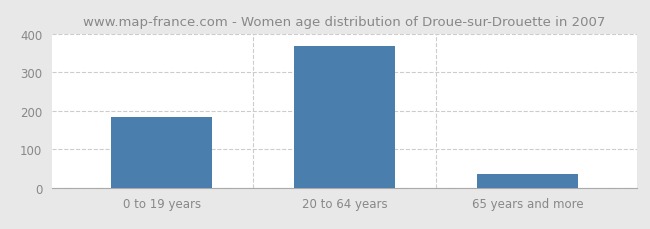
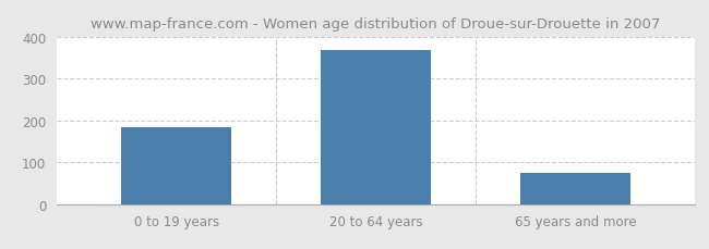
65 years and more: 35 -> 73
